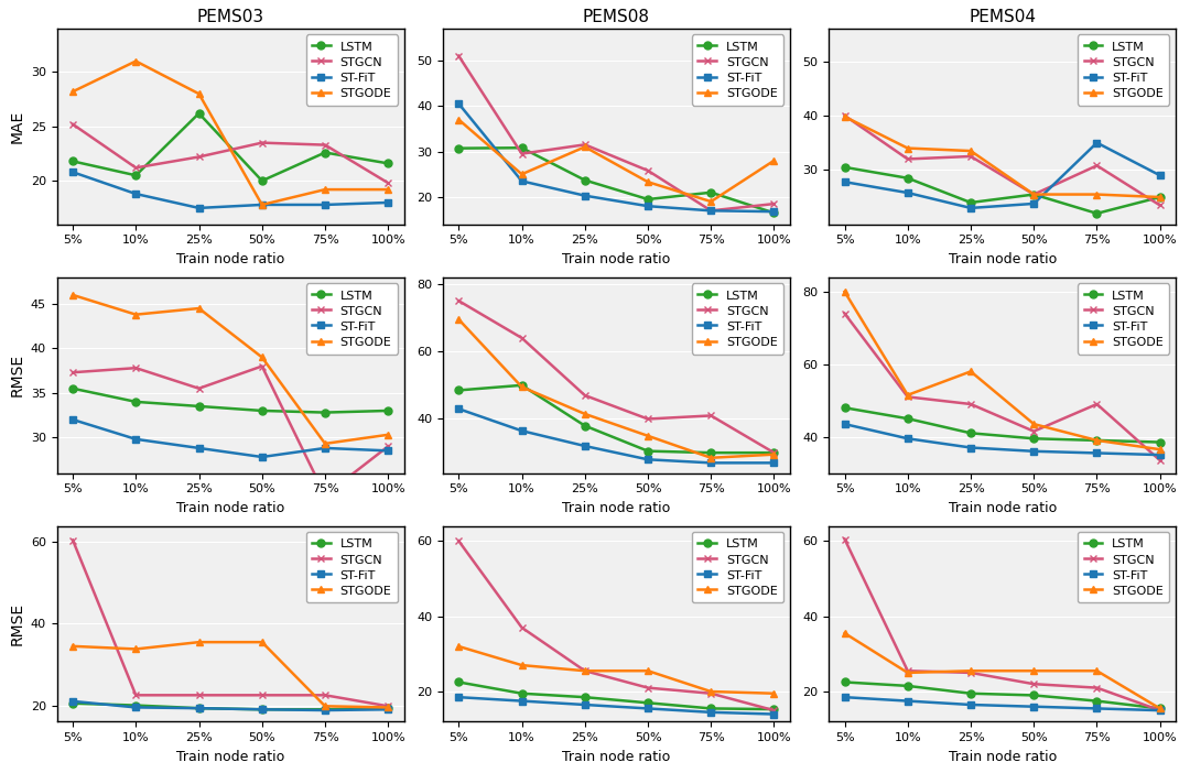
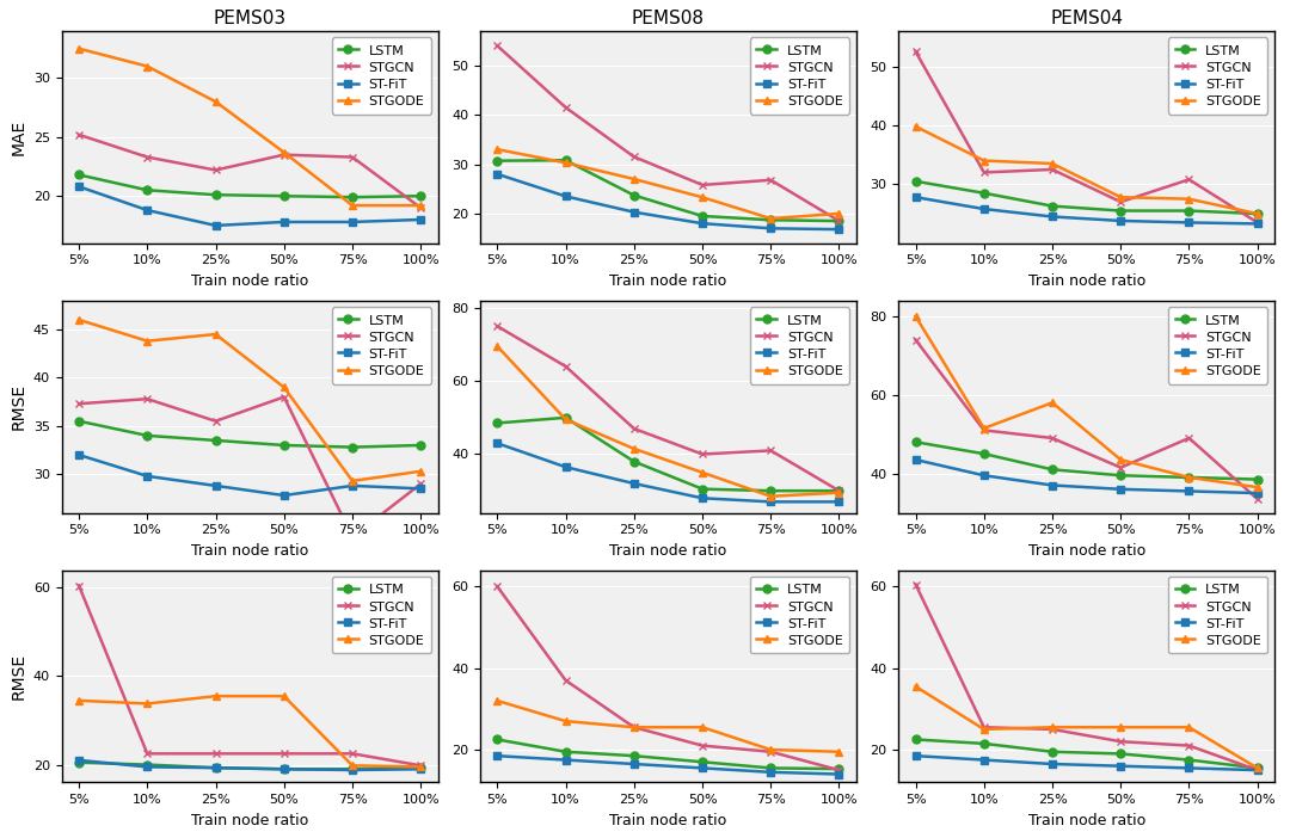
PEMS03/STGODE/5%: 28.2 -> 32.5
PEMS03/STGCN/10%: 21.2 -> 23.3
PEMS03/LSTM/25%: 26.2 -> 20.1
PEMS03/STGODE/50%: 17.8 -> 23.7
PEMS03/LSTM/75%: 22.6 -> 19.9
PEMS03/LSTM/100%: 21.6 -> 20.0
PEMS03/STGCN/100%: 19.8 -> 19.0
PEMS08/STGCN/5%: 51.0 -> 54.0
PEMS08/ST-FiT/5%: 40.5 -> 28.0
PEMS08/STGODE/5%: 37.0 -> 33.0
PEMS08/STGCN/10%: 29.5 -> 41.5
PEMS08/STGODE/10%: 25.0 -> 30.3
PEMS08/STGODE/25%: 31.0 -> 27.0
PEMS08/LSTM/75%: 21.0 -> 18.7
PEMS08/STGCN/75%: 17.0 -> 26.8
PEMS08/LSTM/100%: 16.5 -> 18.5
PEMS08/STGODE/100%: 28.0 -> 20.0
PEMS04/STGCN/5%: 40.0 -> 52.5
PEMS04/LSTM/25%: 24.0 -> 26.3
PEMS04/ST-FiT/25%: 23.0 -> 24.5
PEMS04/STGCN/50%: 25.5 -> 27.0
PEMS04/STGODE/50%: 25.5 -> 27.8
PEMS04/LSTM/75%: 22.0 -> 25.5
PEMS04/ST-FiT/75%: 35.0 -> 23.5
PEMS04/STGODE/75%: 25.5 -> 27.5
PEMS04/ST-FiT/100%: 29.0 -> 23.3
